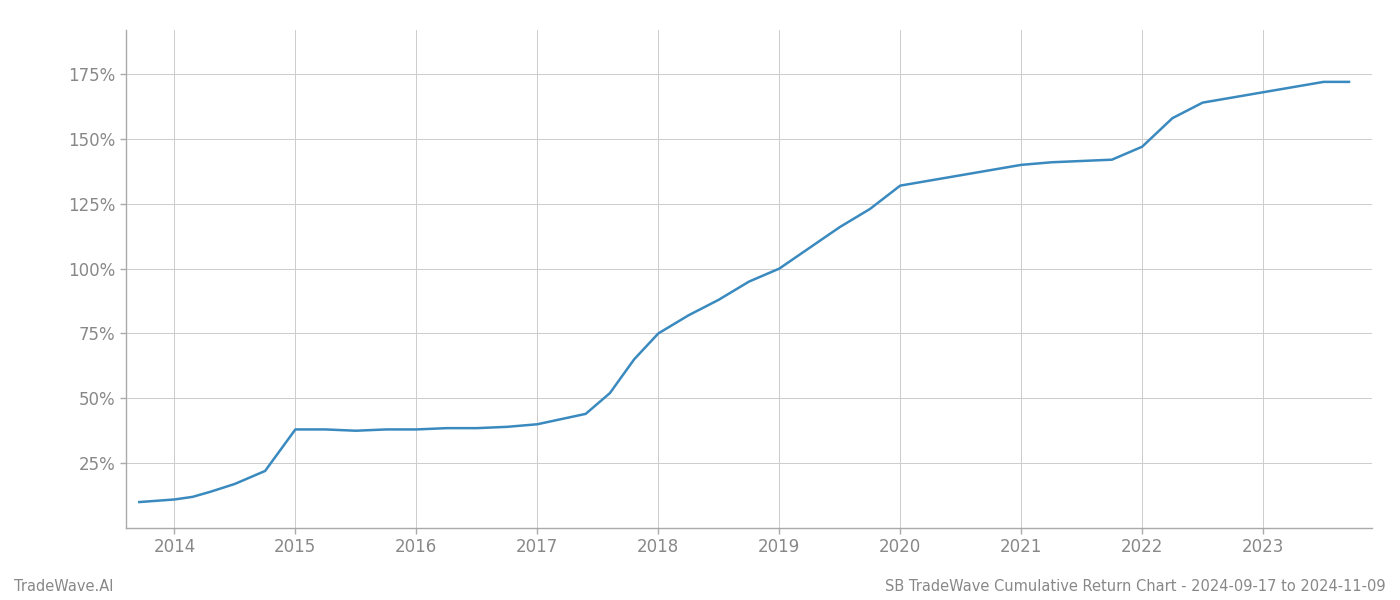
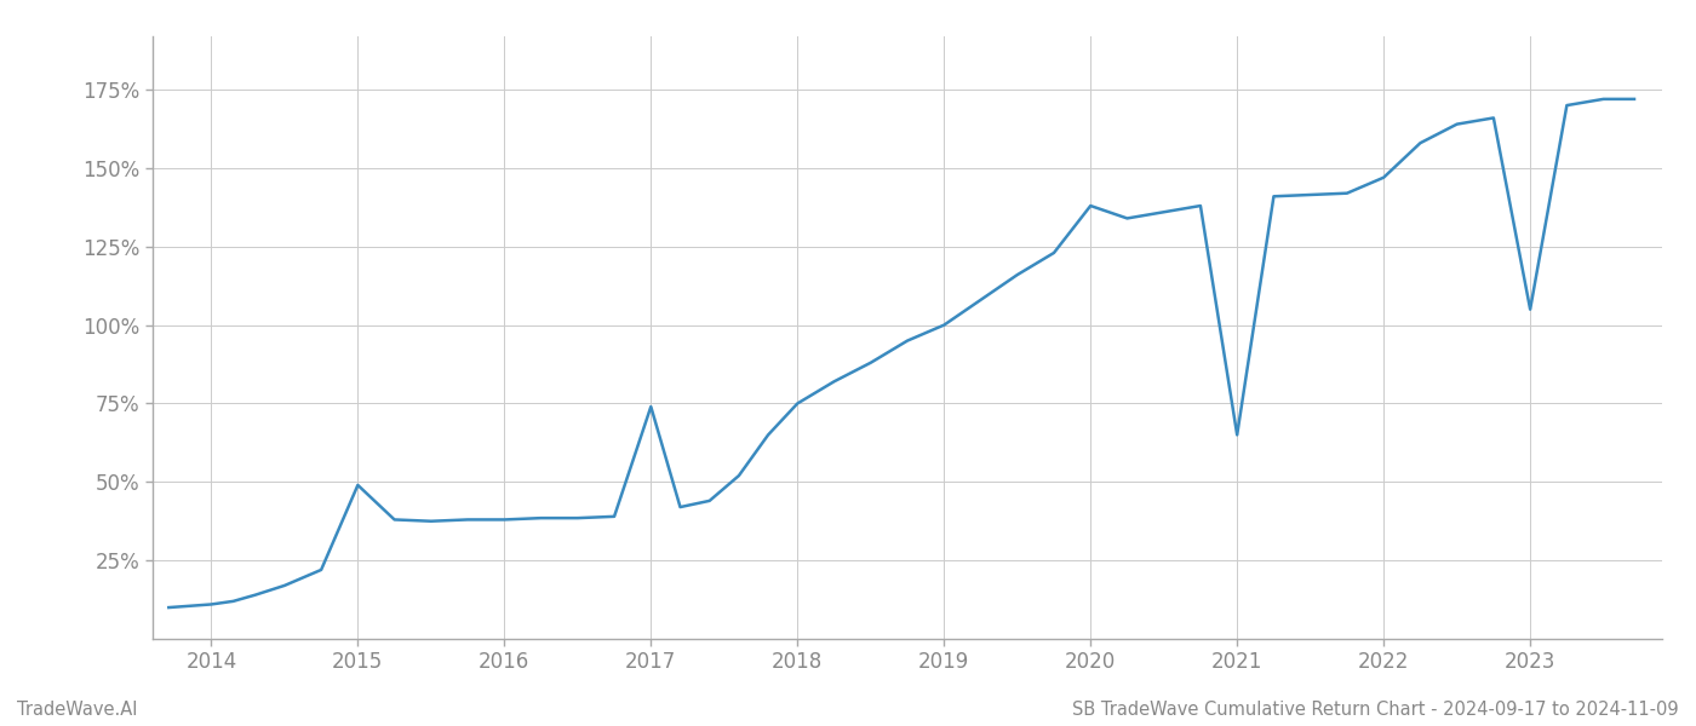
2015: 38.0% -> 49.0%
2017: 40.0% -> 74.0%
2020: 132.0% -> 138.0%
2021: 140.0% -> 65.0%
2023: 168.0% -> 105.0%
